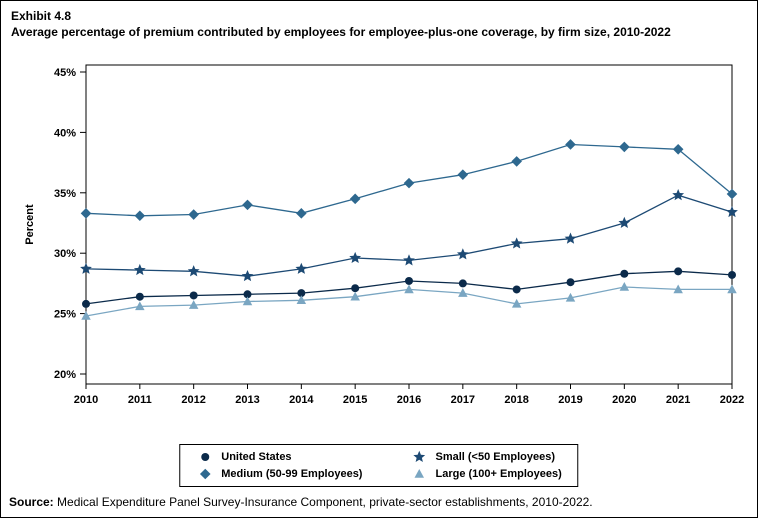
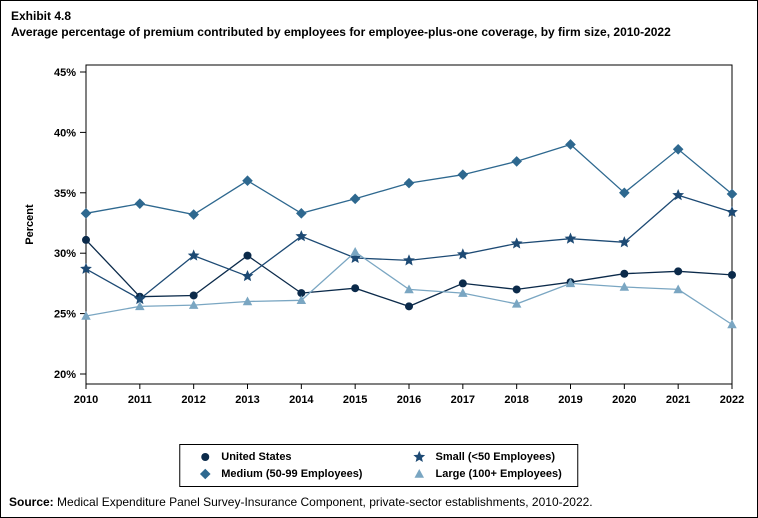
United States/2010: 25.8% -> 31.1%
Small (<50 Employees)/2011: 28.6% -> 26.2%
Medium (50-99 Employees)/2011: 33.1% -> 34.1%
Small (<50 Employees)/2012: 28.5% -> 29.8%
United States/2013: 26.6% -> 29.8%
Medium (50-99 Employees)/2013: 34.0% -> 36.0%
Small (<50 Employees)/2014: 28.7% -> 31.4%
Large (100+ Employees)/2015: 26.4% -> 30.1%
United States/2016: 27.7% -> 25.6%
Large (100+ Employees)/2019: 26.3% -> 27.5%
Small (<50 Employees)/2020: 32.5% -> 30.9%
Medium (50-99 Employees)/2020: 38.8% -> 35.0%
Large (100+ Employees)/2022: 27.0% -> 24.1%
